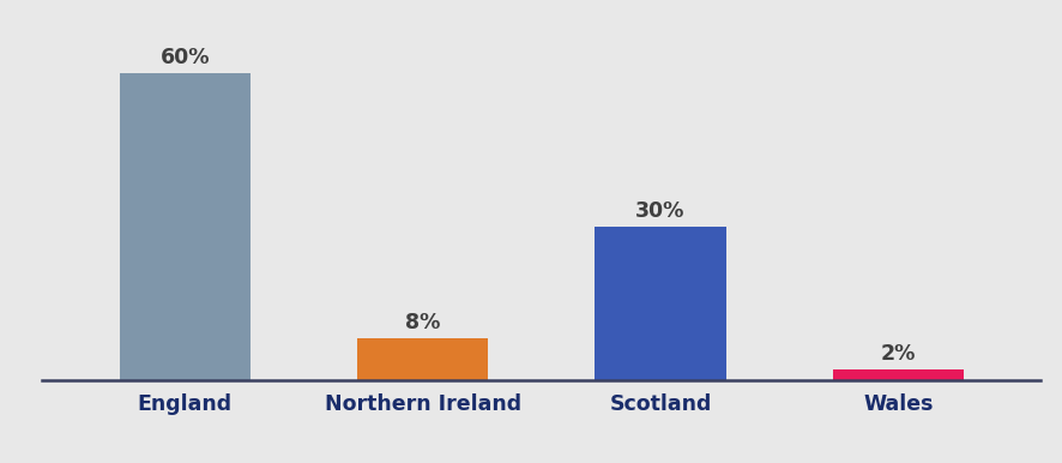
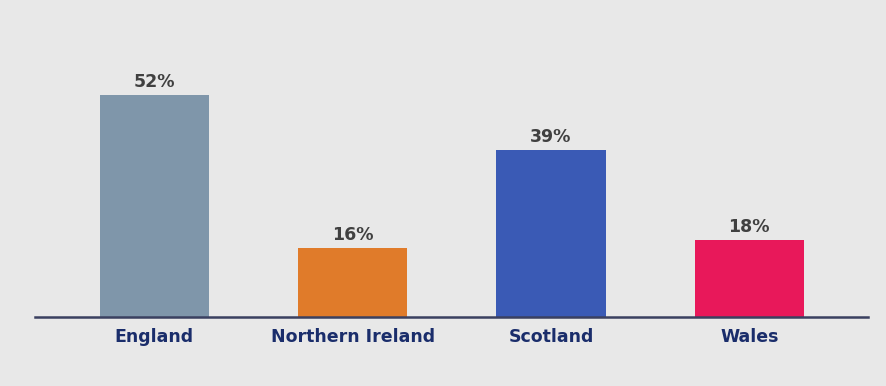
England: 60% -> 52%
Northern Ireland: 8% -> 16%
Scotland: 30% -> 39%
Wales: 2% -> 18%
